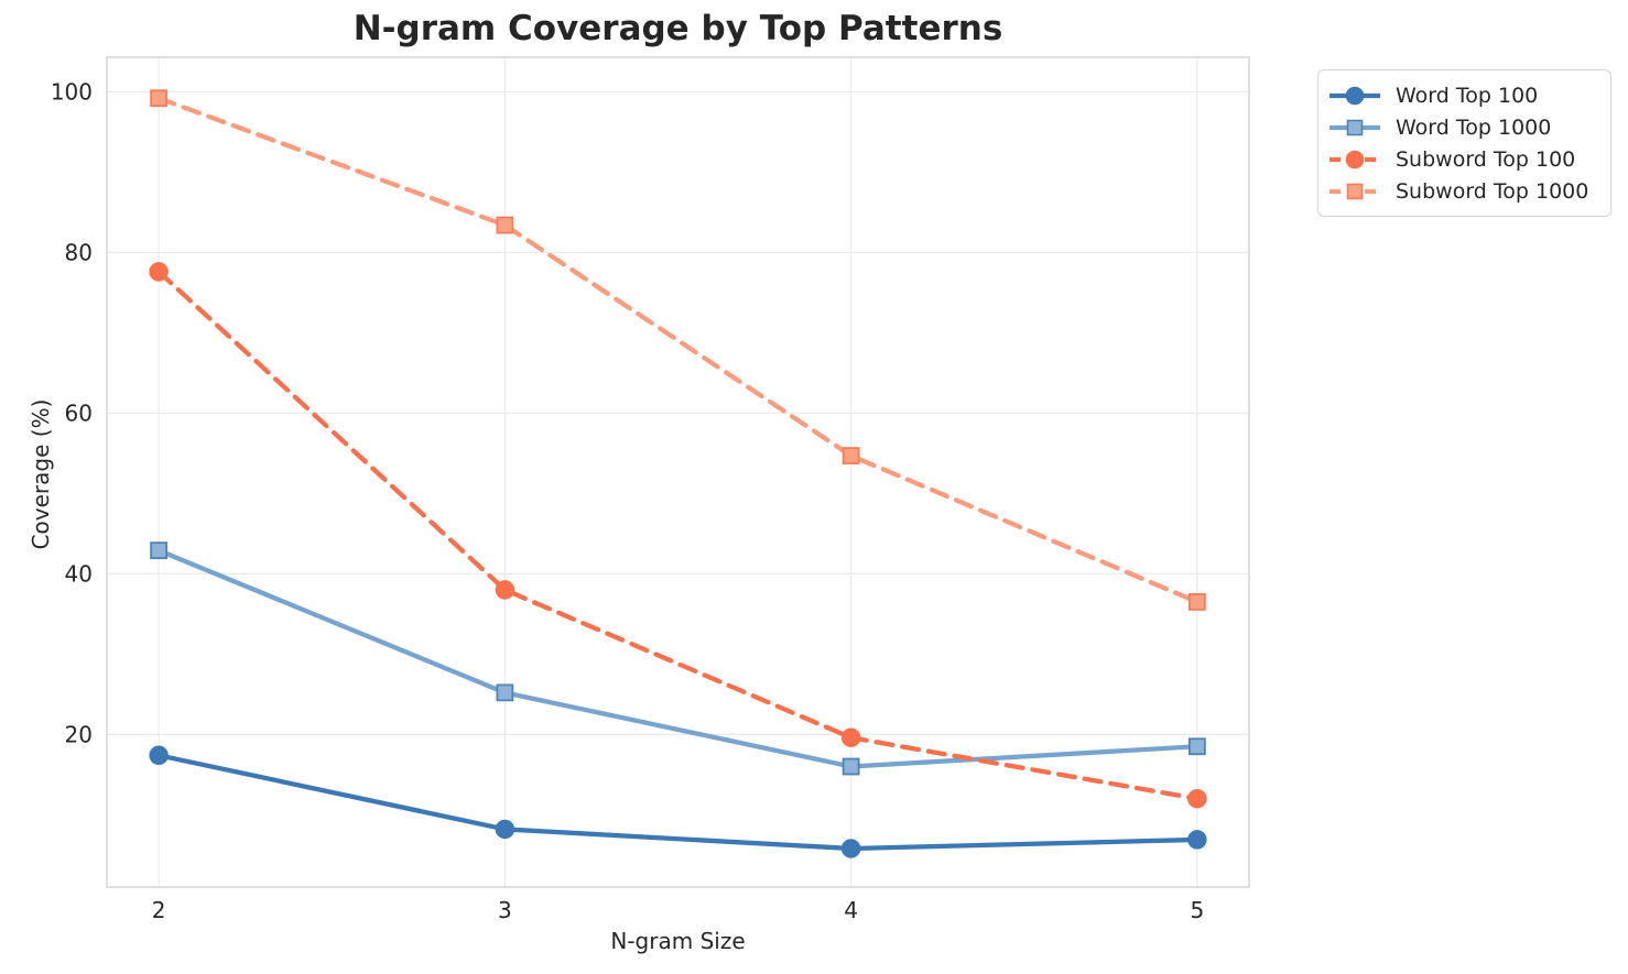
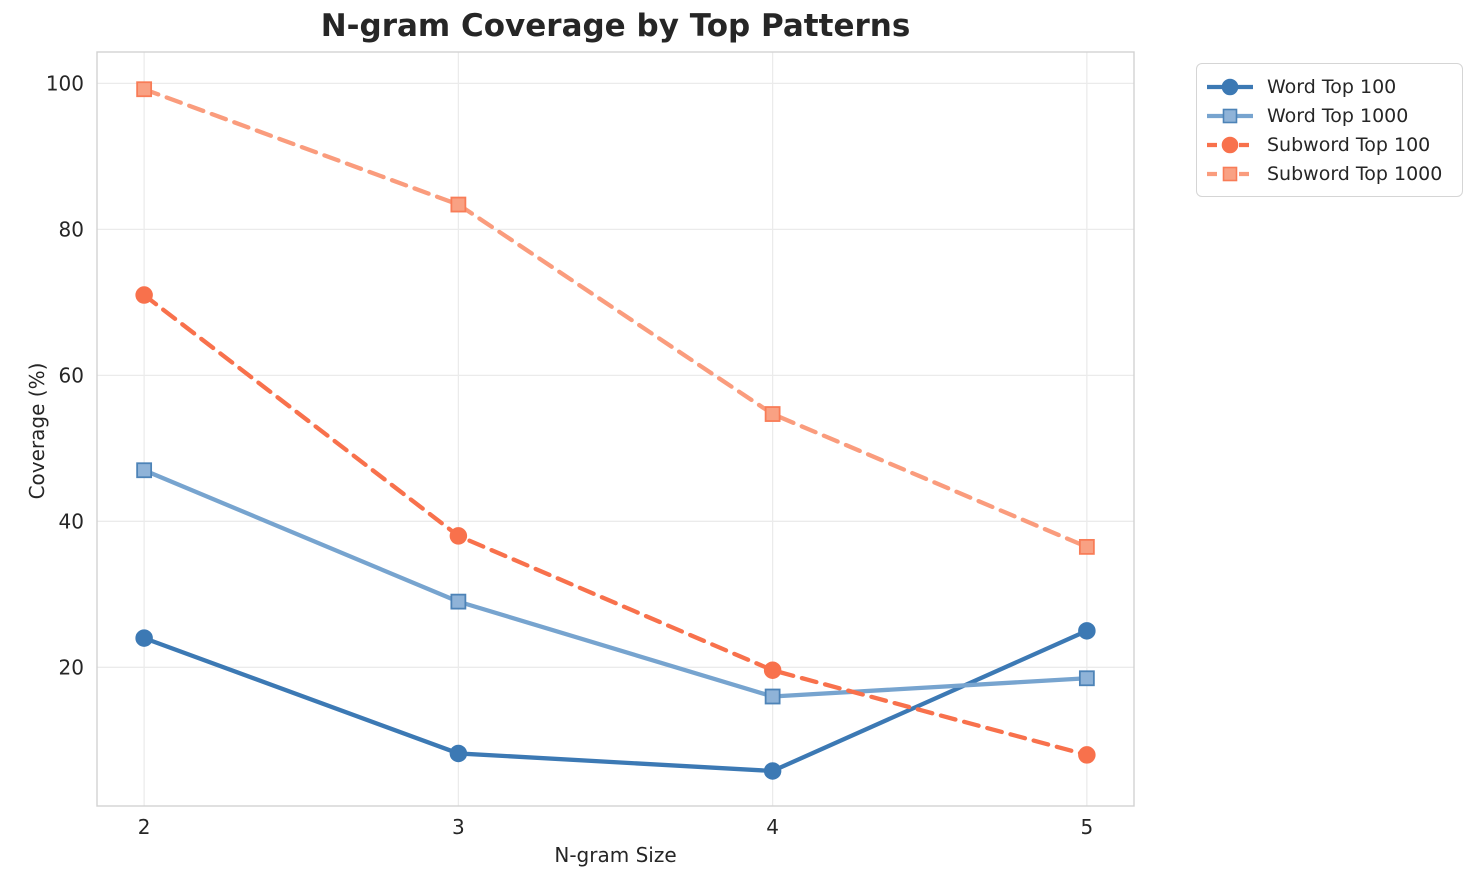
Word Top 100/2: 17 -> 24
Word Top 1000/2: 43 -> 47
Subword Top 100/2: 78 -> 71
Word Top 1000/3: 25 -> 29
Word Top 100/5: 7 -> 25
Subword Top 100/5: 12 -> 8
